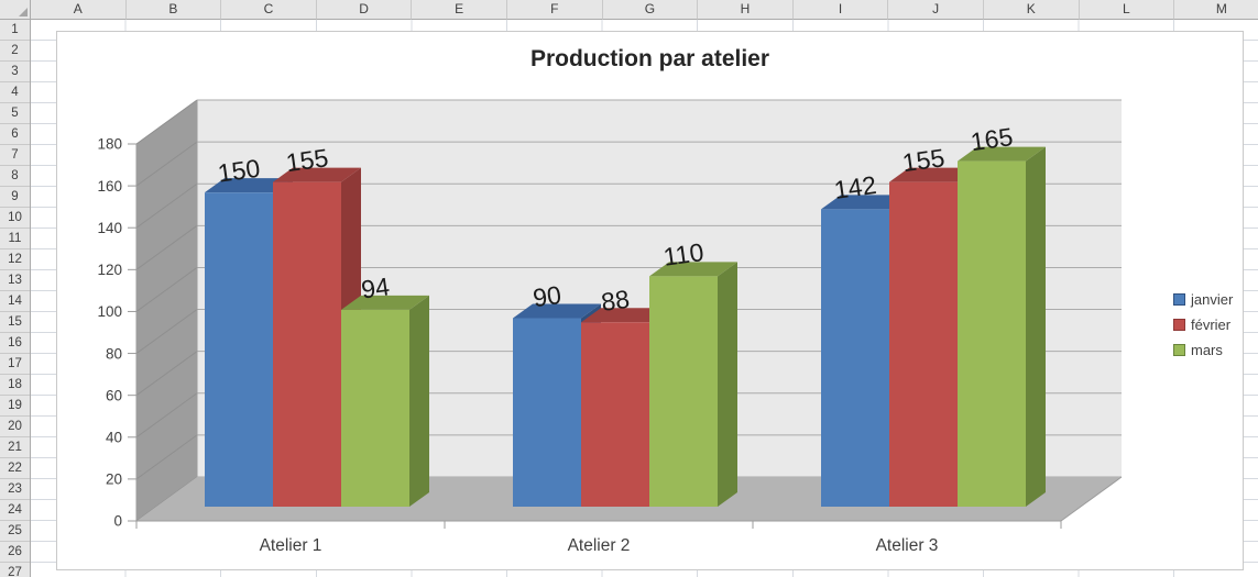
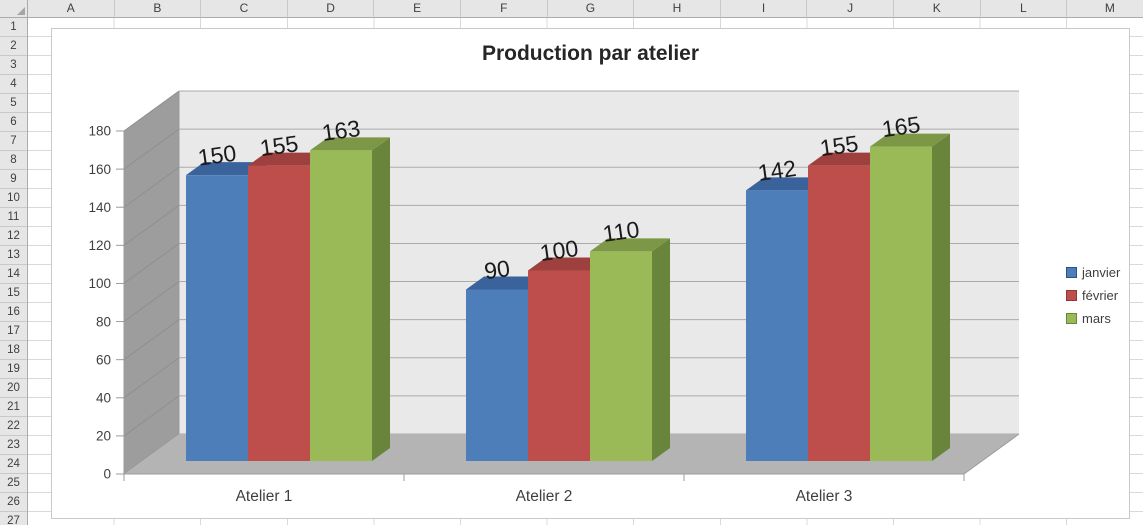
mars/Atelier 1: 94 -> 163
février/Atelier 2: 88 -> 100
